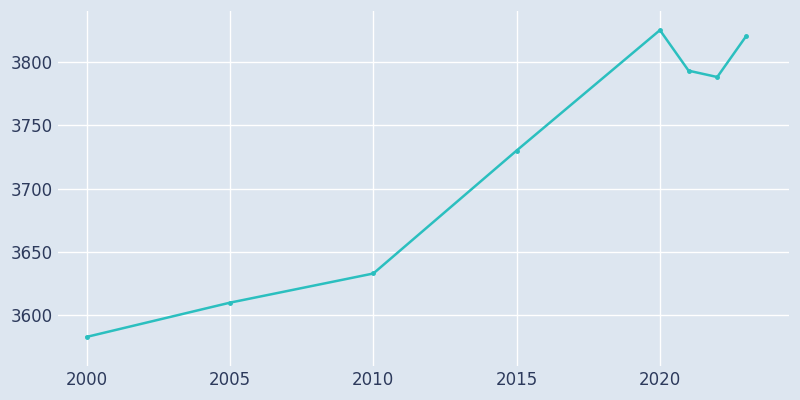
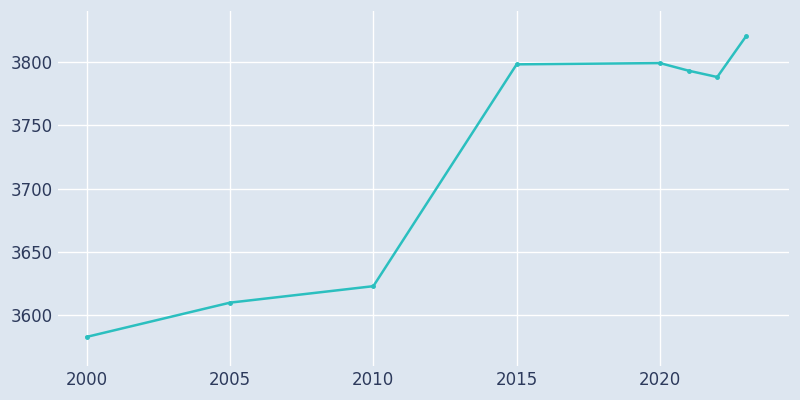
2010: 3633 -> 3623
2015: 3730 -> 3798
2020: 3825 -> 3799
